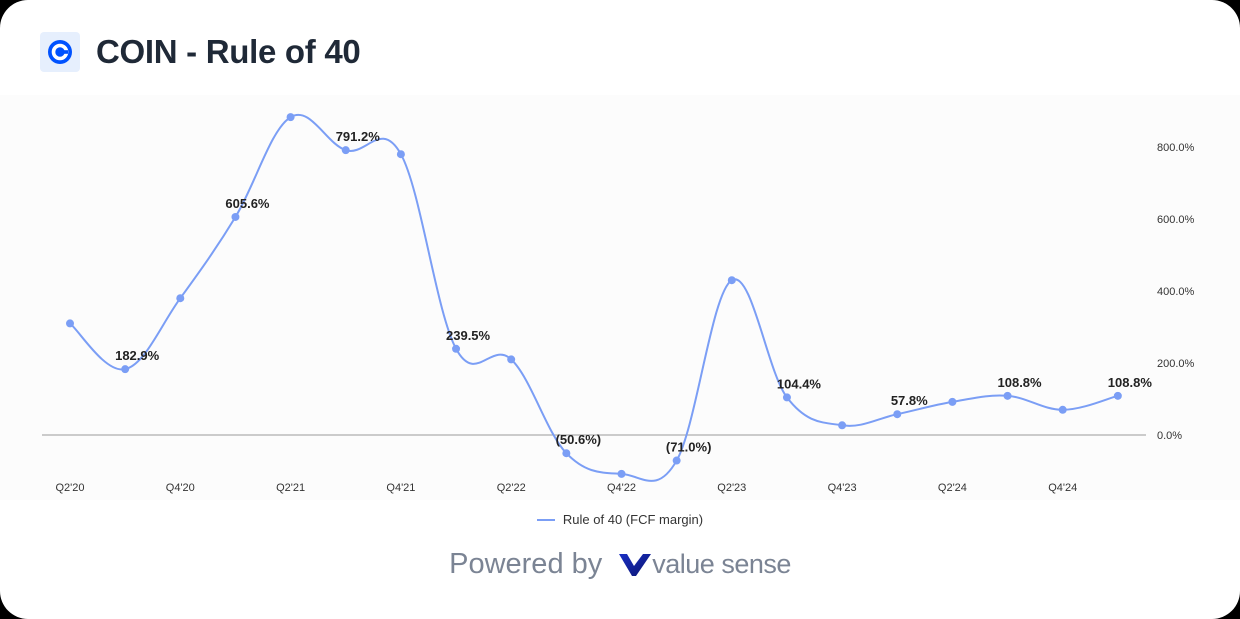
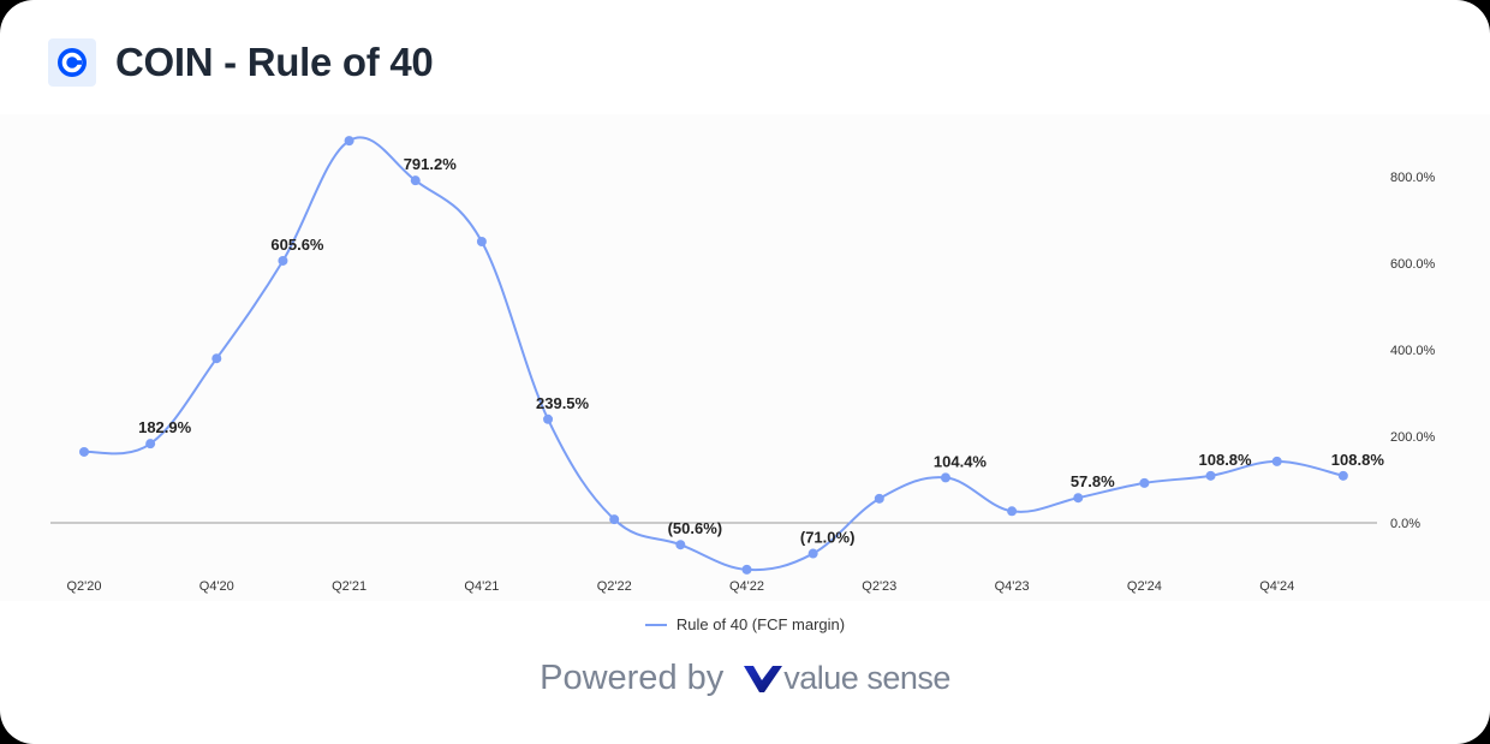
Q2'20: 310% -> 160%
Q4'21: 780% -> 650%
Q2'22: 210% -> 10%
Q2'23: 430% -> 60%
Q4'24: 70% -> 140%
